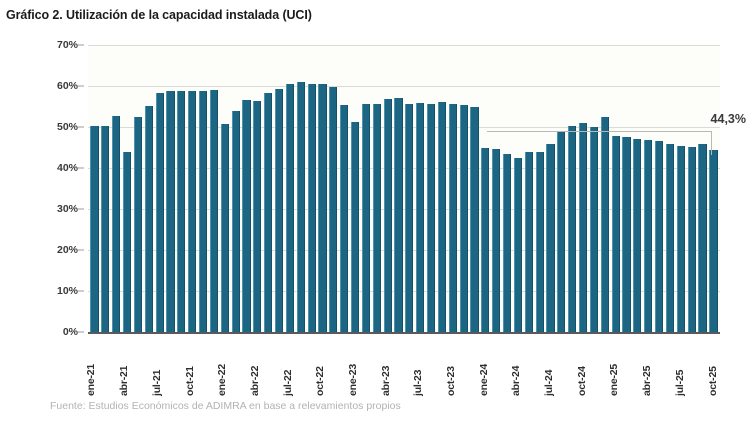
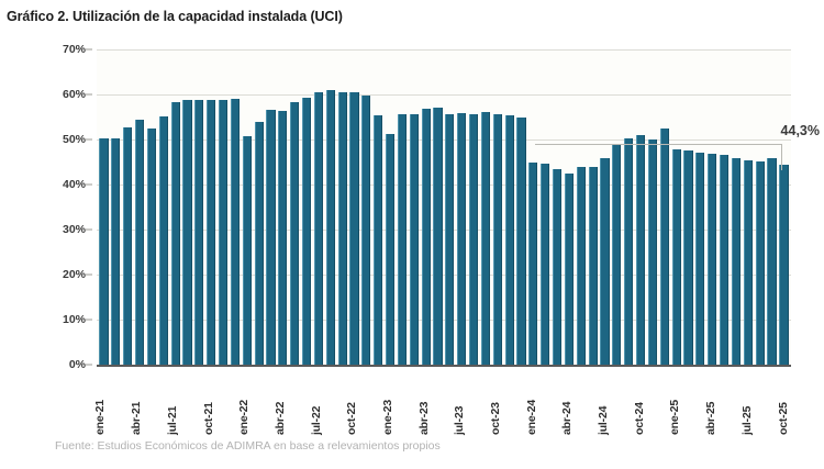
abr-21: 44% -> 54%
